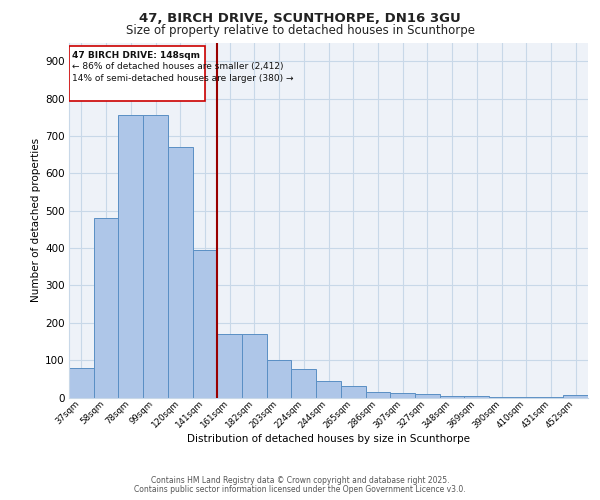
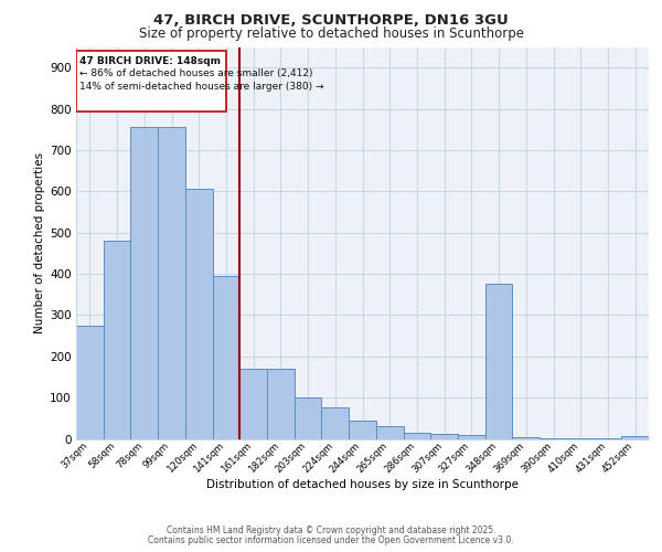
37sqm: 78 -> 275
120sqm: 670 -> 605
348sqm: 5 -> 375
